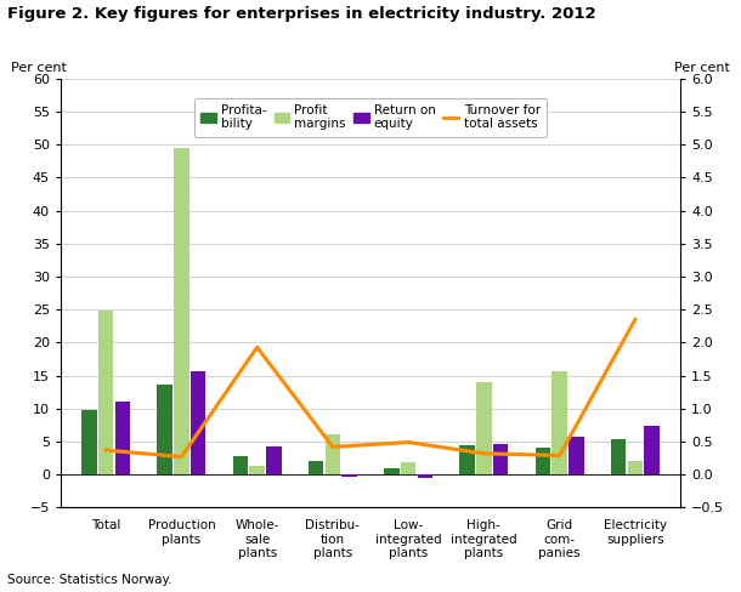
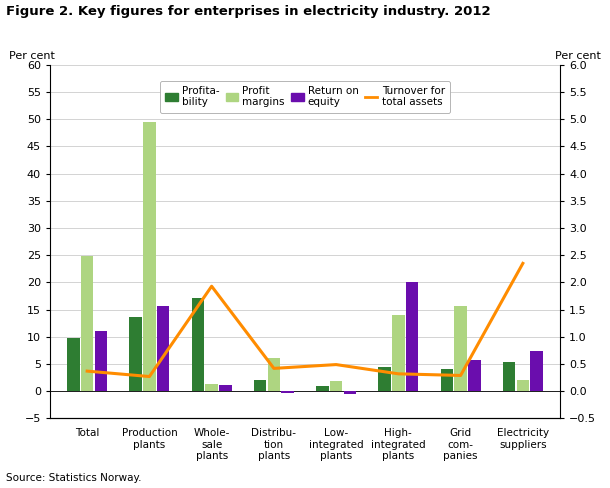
Profita- bility/Whole- sale plants: 2.8 -> 17.2
Return on equity/Whole- sale plants: 4.3 -> 1.2
Return on equity/High- integrated plants: 4.7 -> 20.0
